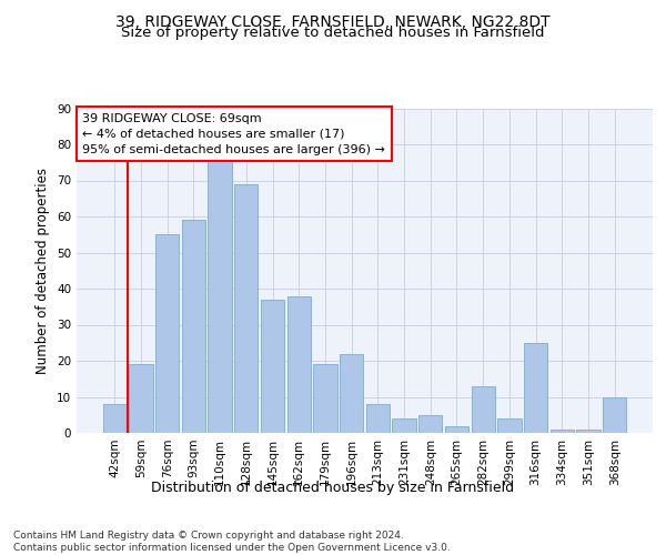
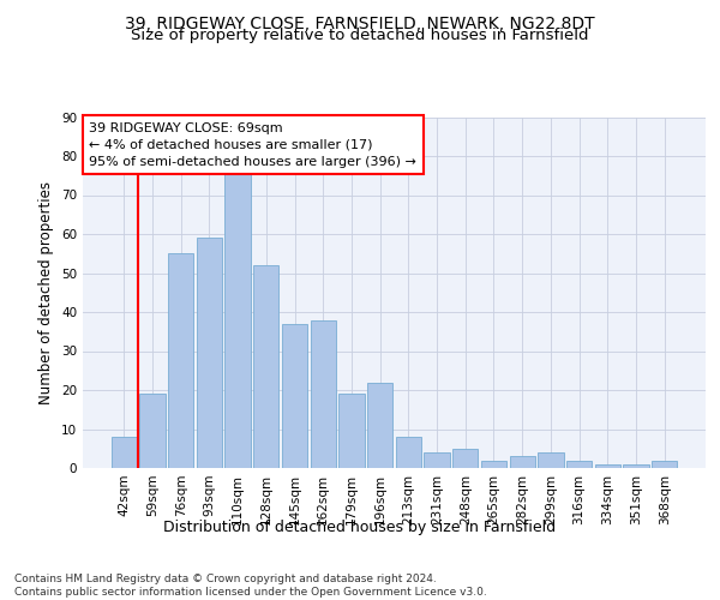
128sqm: 69 -> 52
282sqm: 13 -> 3
316sqm: 25 -> 2
368sqm: 10 -> 2
